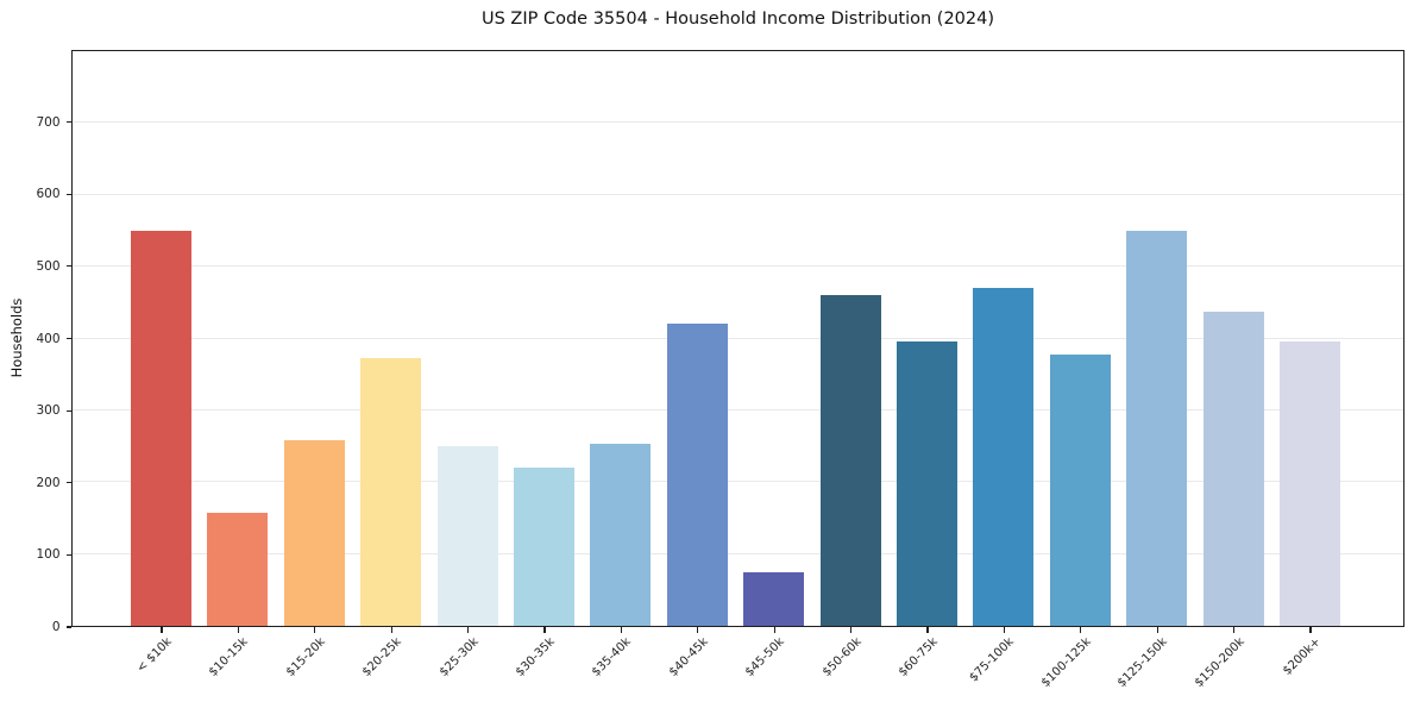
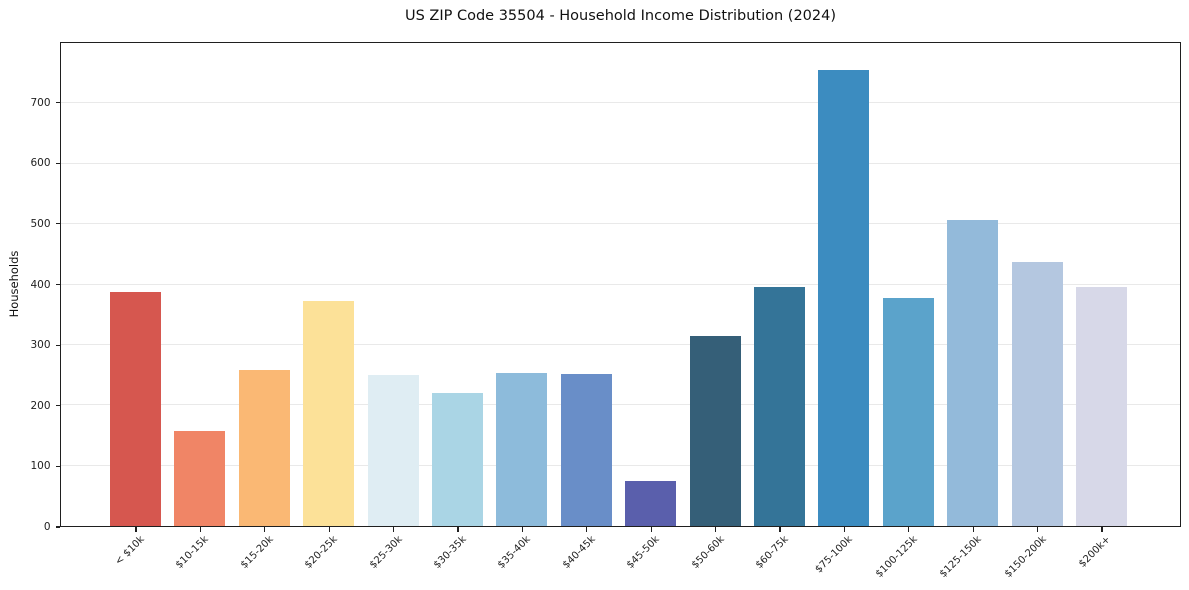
< $10k: 550 -> 390
$40-45k: 420 -> 250
$50-60k: 460 -> 310
$75-100k: 470 -> 760
$125-150k: 550 -> 510
